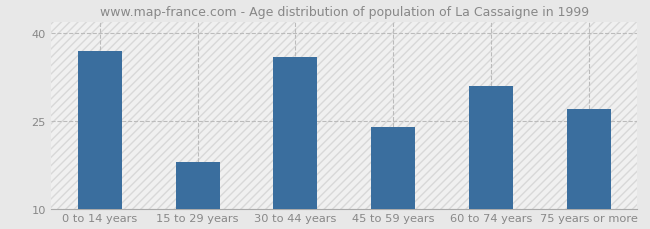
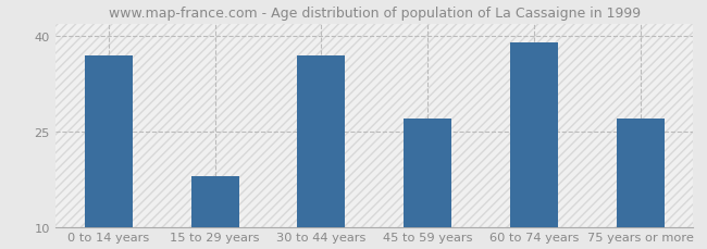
30 to 44 years: 36 -> 37
45 to 59 years: 24 -> 27
60 to 74 years: 31 -> 39
